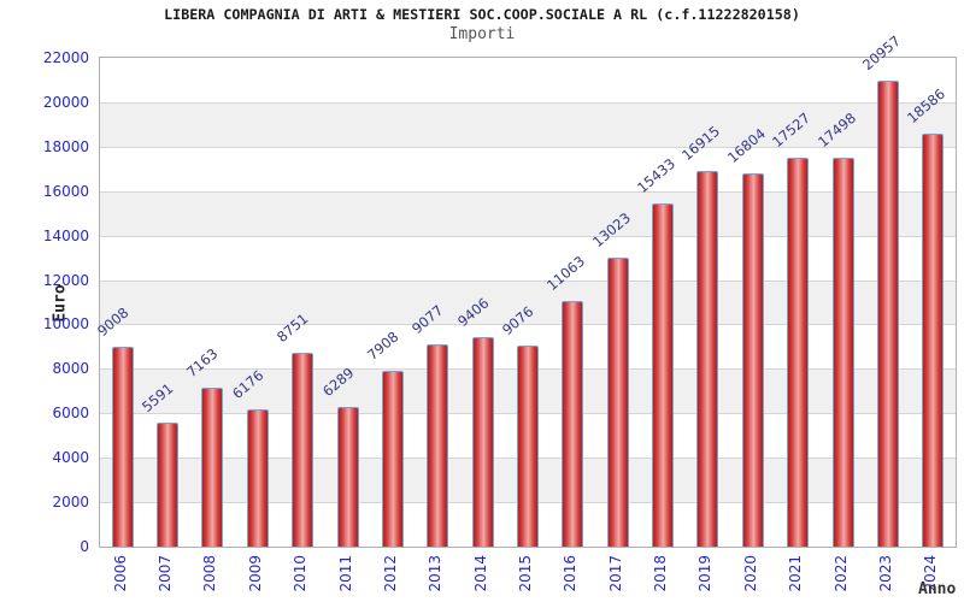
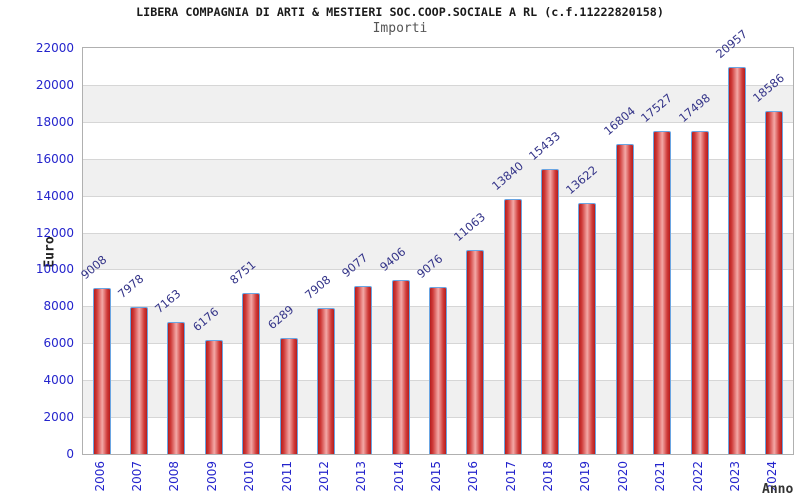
2007: 5591 -> 7978
2017: 13023 -> 13840
2019: 16915 -> 13622
